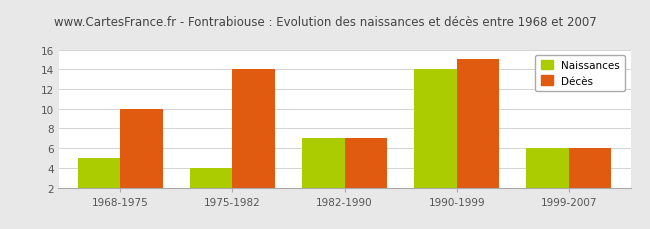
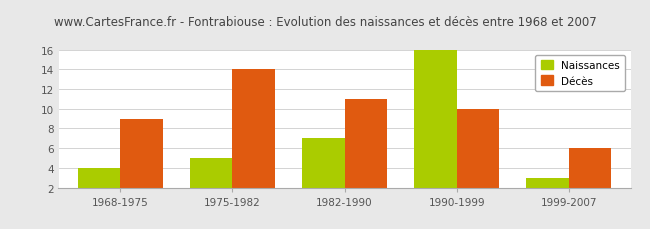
Naissances/1968-1975: 5 -> 4
Décès/1968-1975: 10 -> 9
Naissances/1975-1982: 4 -> 5
Décès/1982-1990: 7 -> 11
Naissances/1990-1999: 14 -> 16
Décès/1990-1999: 15 -> 10
Naissances/1999-2007: 6 -> 3
